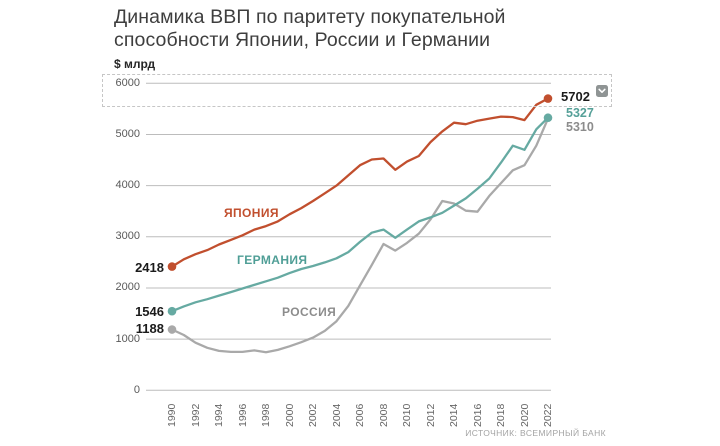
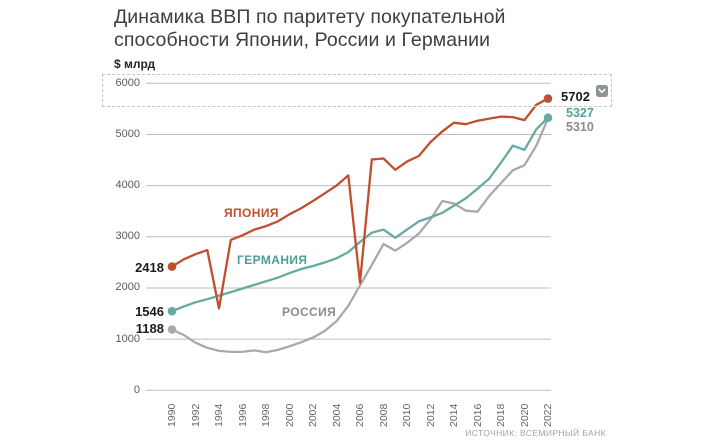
ЯПОНИЯ/1994: 2800 -> 1600
ЯПОНИЯ/2006: 4400 -> 2100
